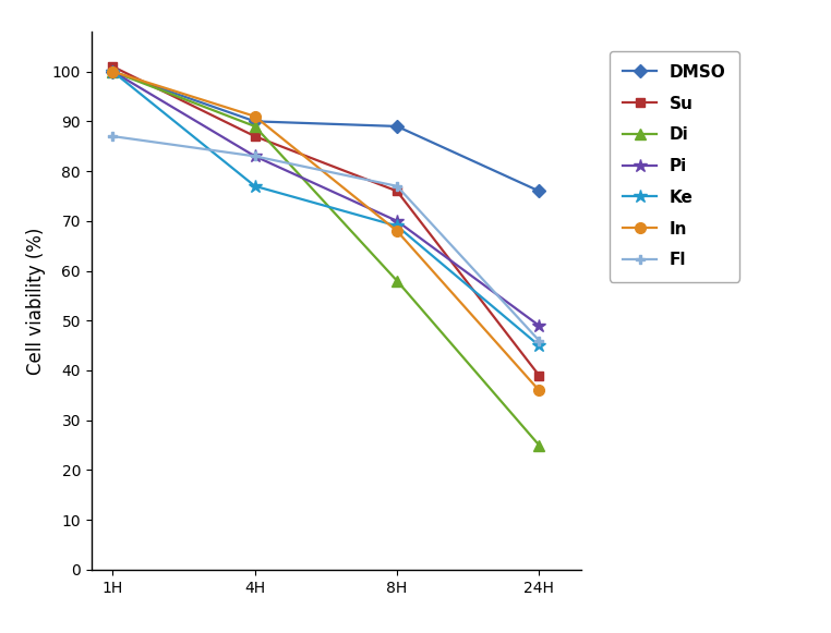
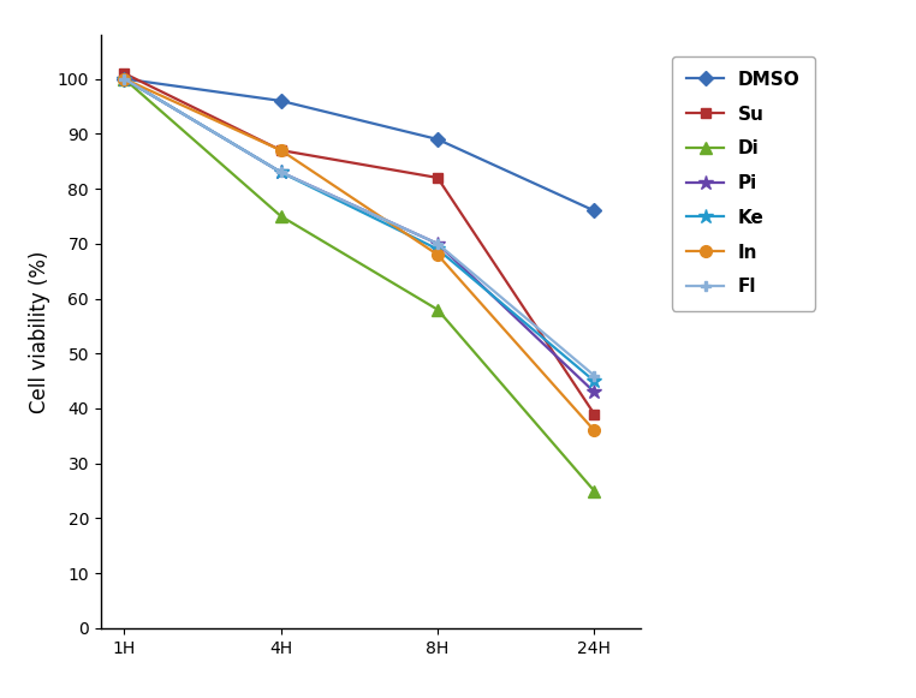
Fl/1H: 87 -> 100
DMSO/4H: 90 -> 96
Di/4H: 89 -> 75
Ke/4H: 77 -> 83
In/4H: 91 -> 87
Su/8H: 76 -> 82
Fl/8H: 77 -> 70
Pi/24H: 49 -> 43
